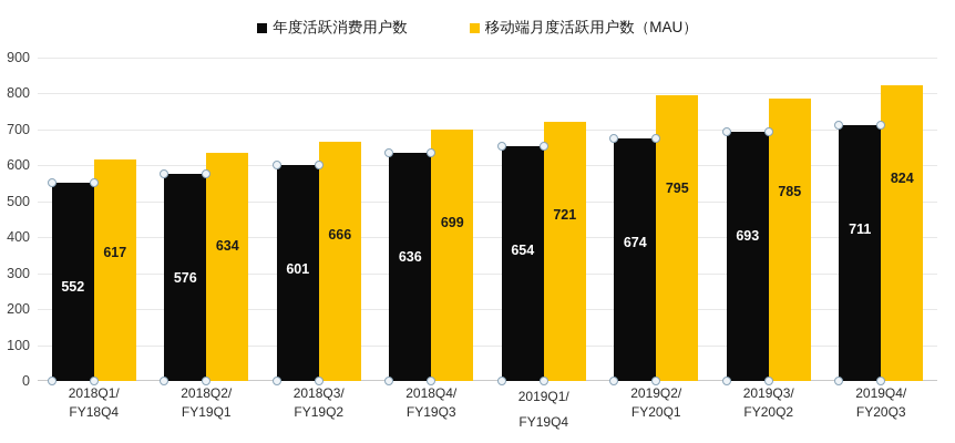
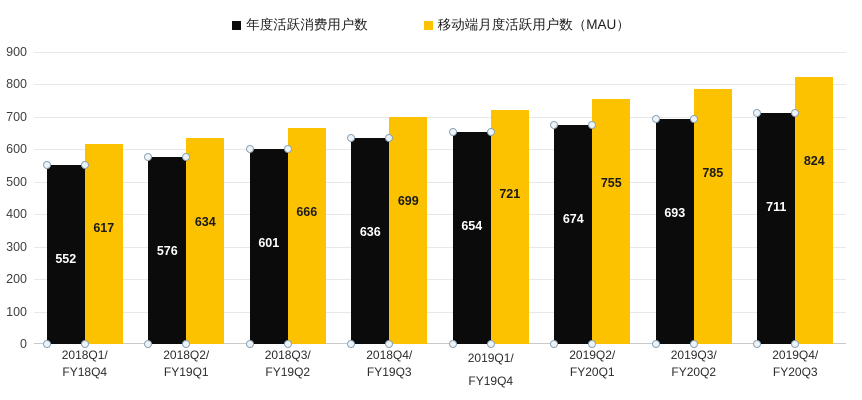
移动端月度活跃用户数（MAU）/2019Q2/ FY20Q1: 795 -> 755
